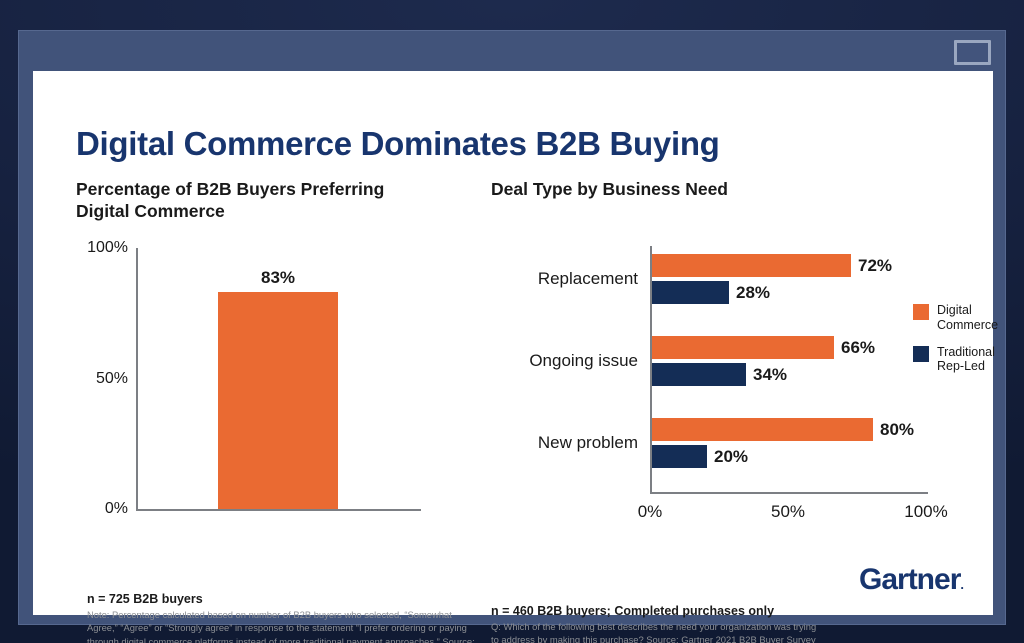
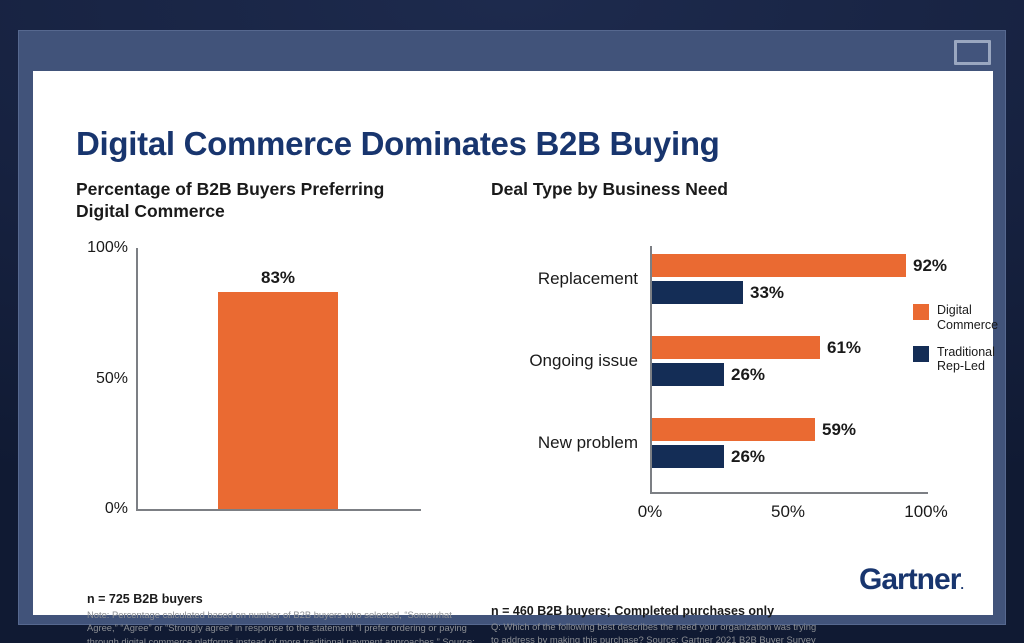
Deal Type by Business Need/Digital Commerce/Replacement: 72% -> 92%
Deal Type by Business Need/Traditional Rep-Led/Replacement: 28% -> 33%
Deal Type by Business Need/Digital Commerce/Ongoing issue: 66% -> 61%
Deal Type by Business Need/Traditional Rep-Led/Ongoing issue: 34% -> 26%
Deal Type by Business Need/Digital Commerce/New problem: 80% -> 59%
Deal Type by Business Need/Traditional Rep-Led/New problem: 20% -> 26%
